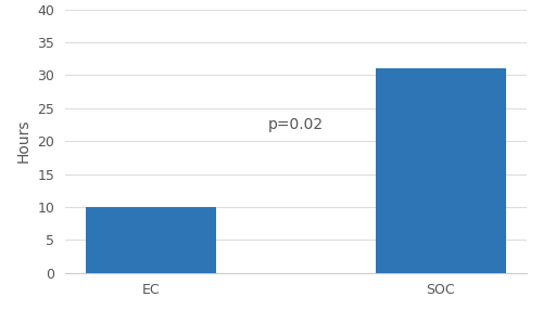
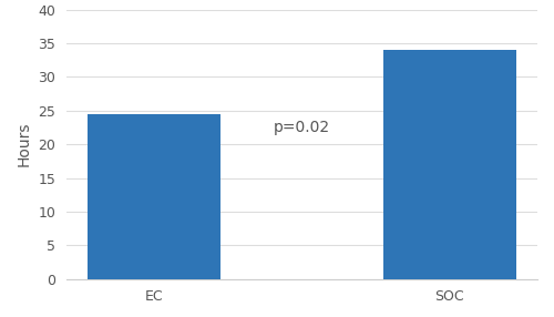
EC: 10.0 -> 24.5
SOC: 31.0 -> 34.0
